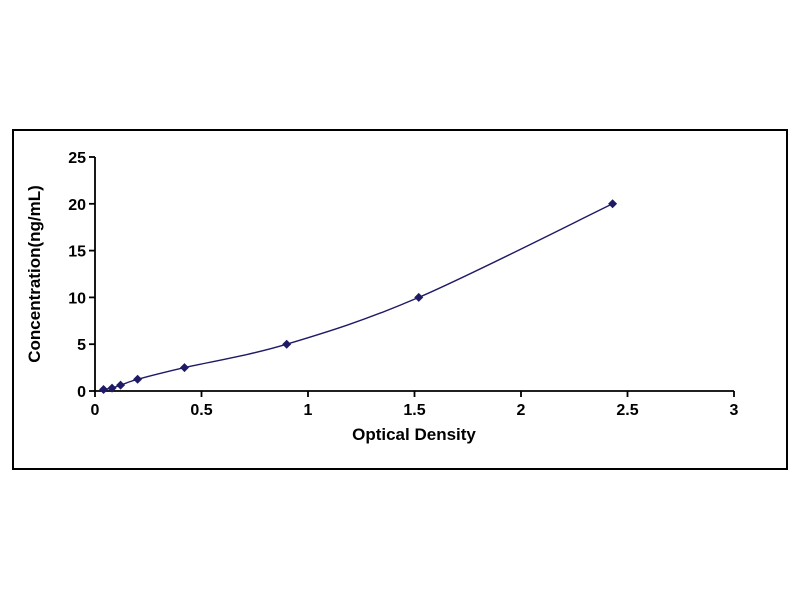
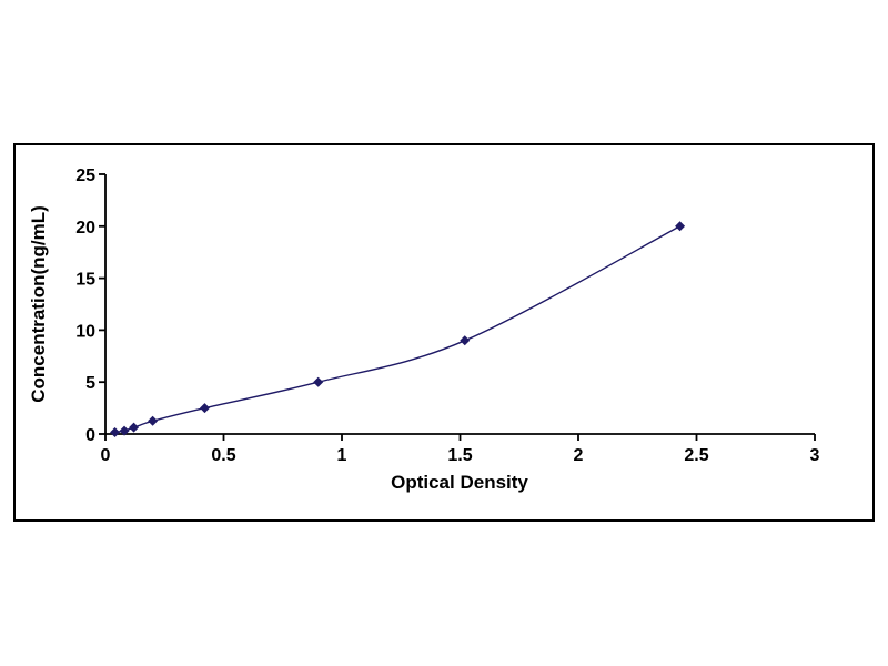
1.52: 10 -> 9
